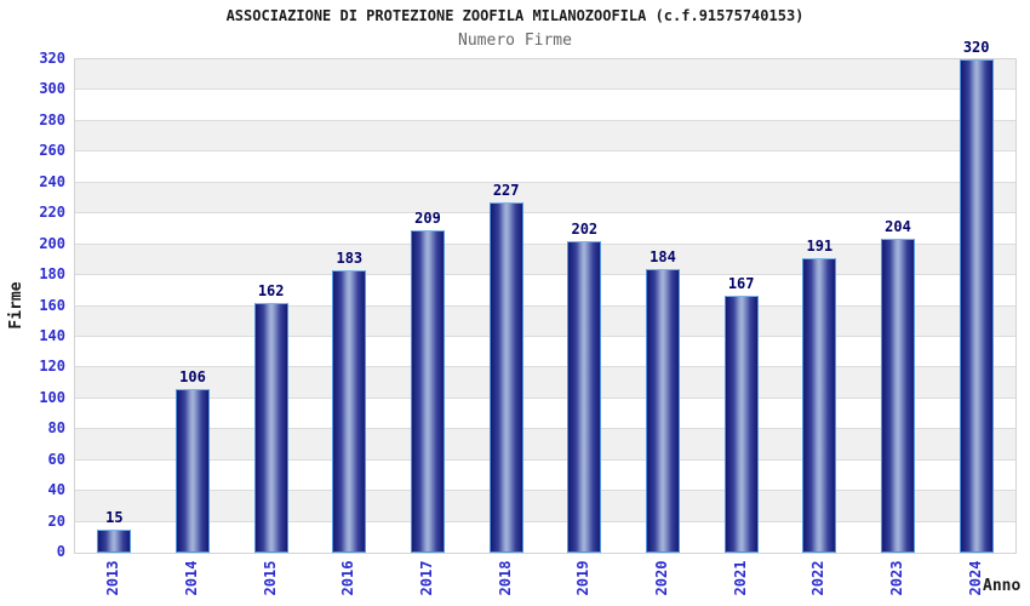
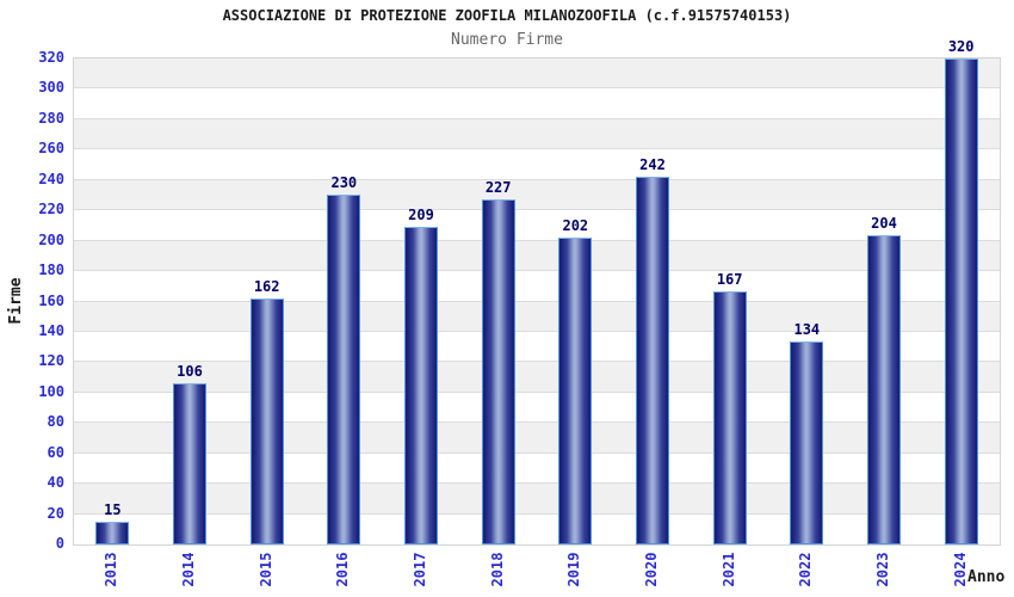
2016: 183 -> 230
2020: 184 -> 242
2022: 191 -> 134
